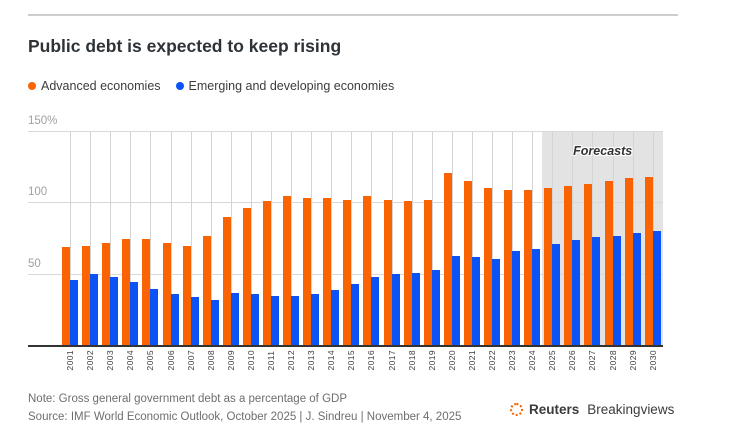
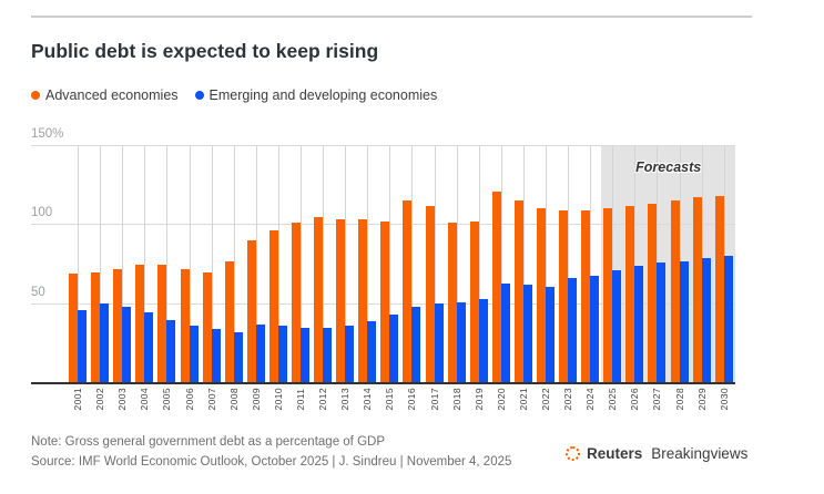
Advanced economies/2016: 105% -> 115%
Advanced economies/2017: 102% -> 112%
